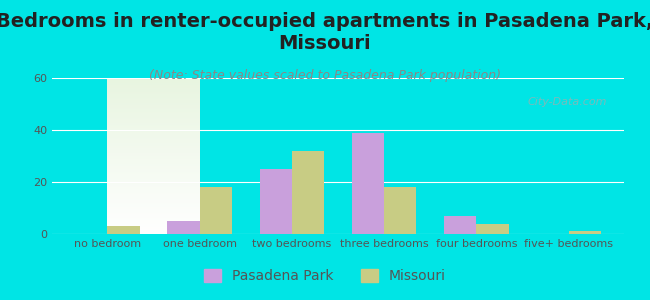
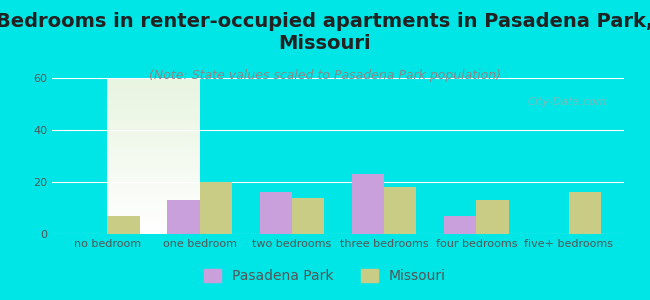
Missouri/no bedroom: 3 -> 7
Pasadena Park/one bedroom: 5 -> 13
Missouri/one bedroom: 18 -> 20
Pasadena Park/two bedrooms: 25 -> 16
Missouri/two bedrooms: 32 -> 14
Pasadena Park/three bedrooms: 39 -> 23
Missouri/four bedrooms: 4 -> 13
Missouri/five+ bedrooms: 1 -> 16
